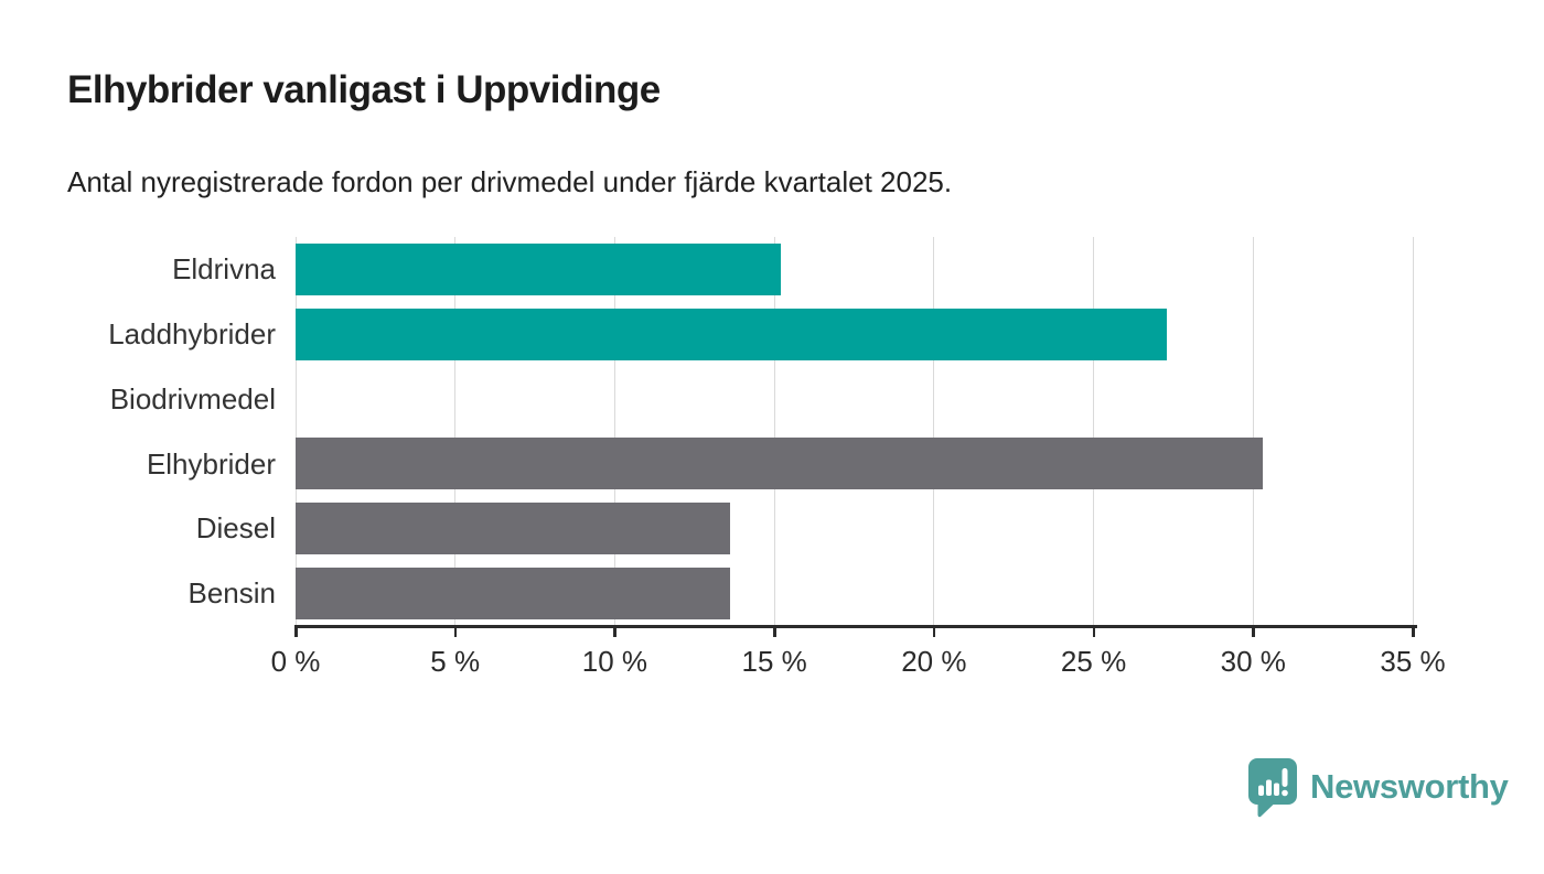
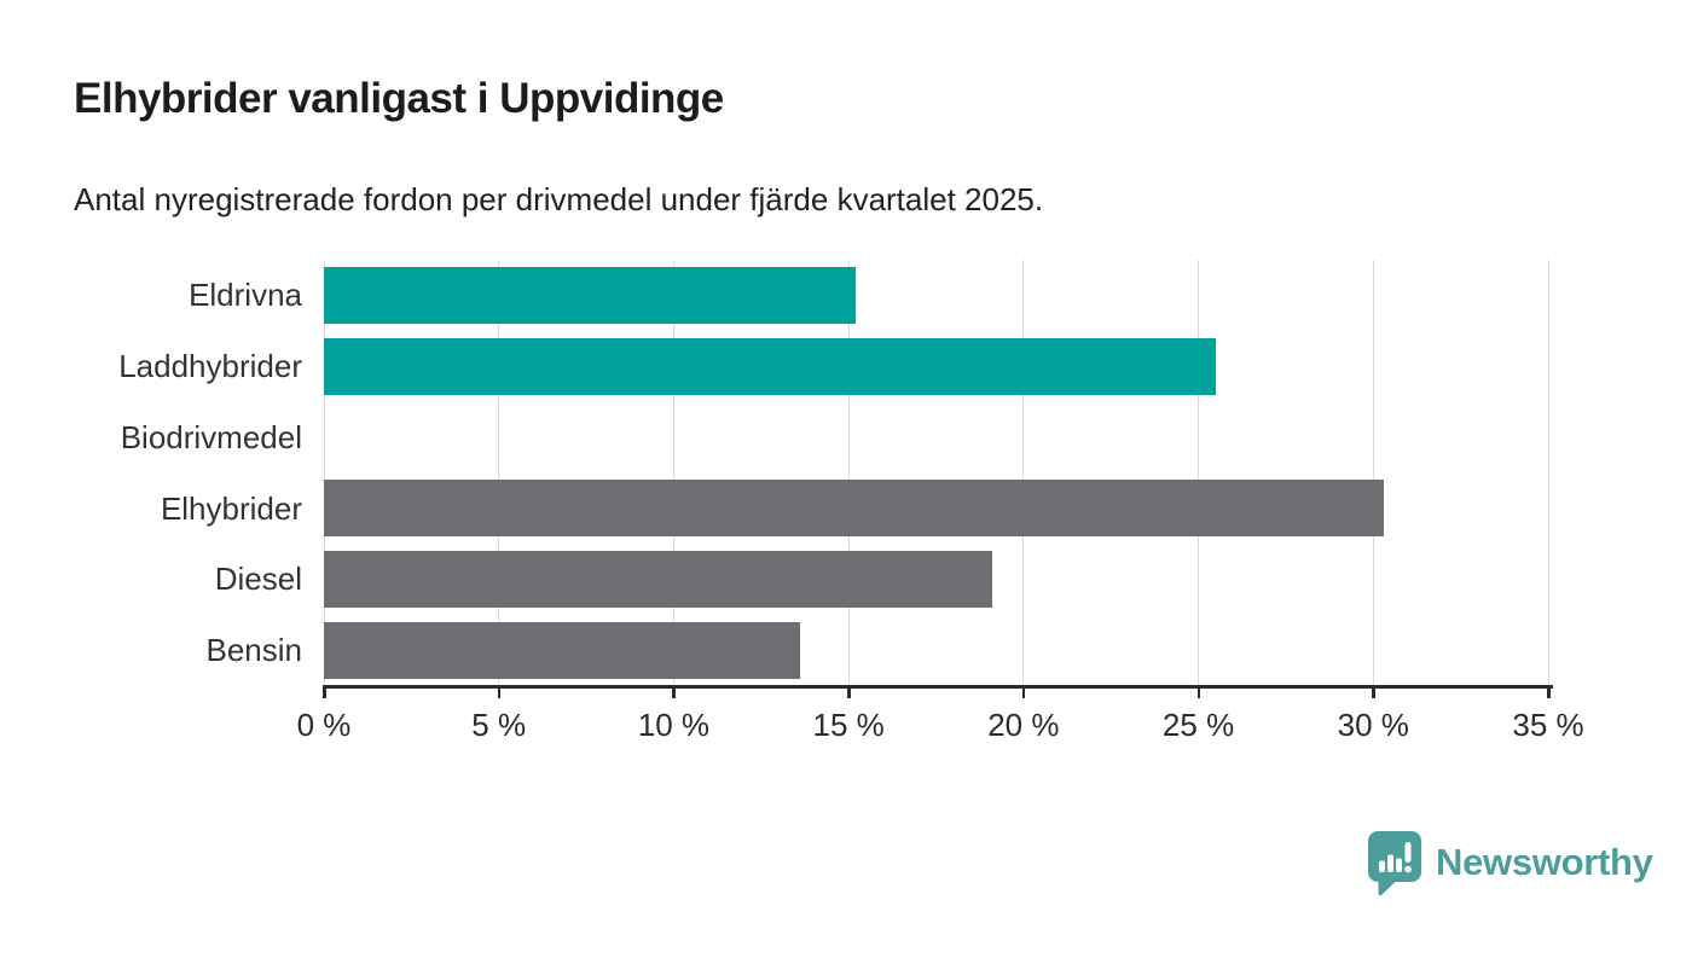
Laddhybrider: 27.3% -> 25.5%
Diesel: 13.6% -> 19.1%
